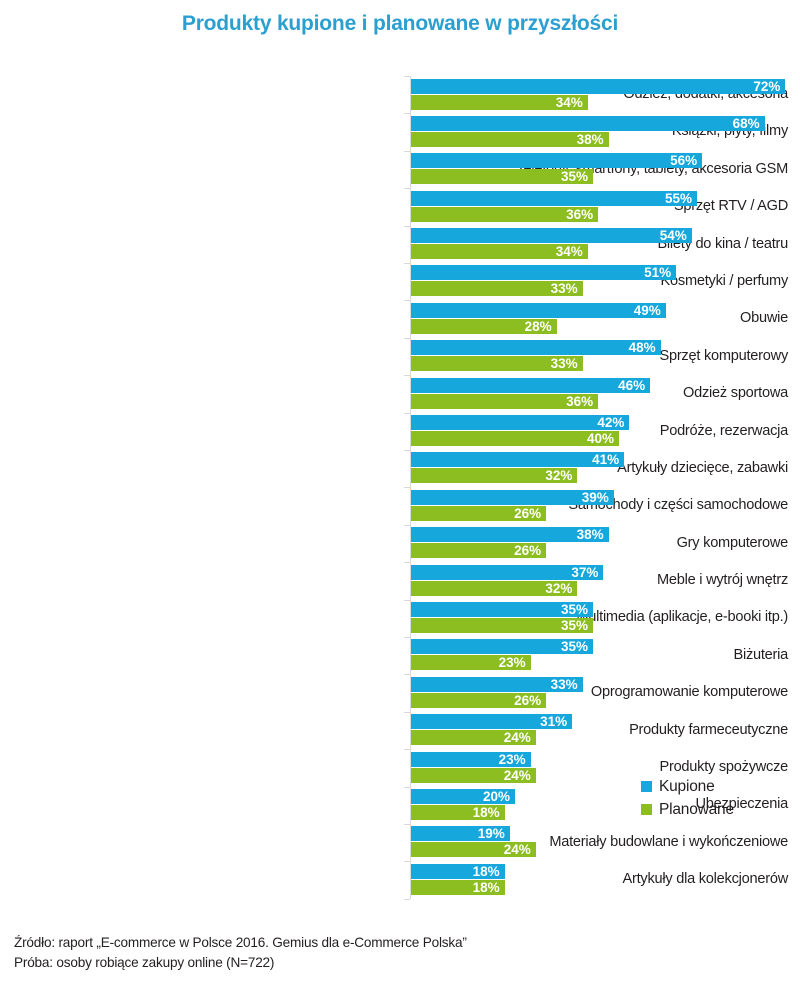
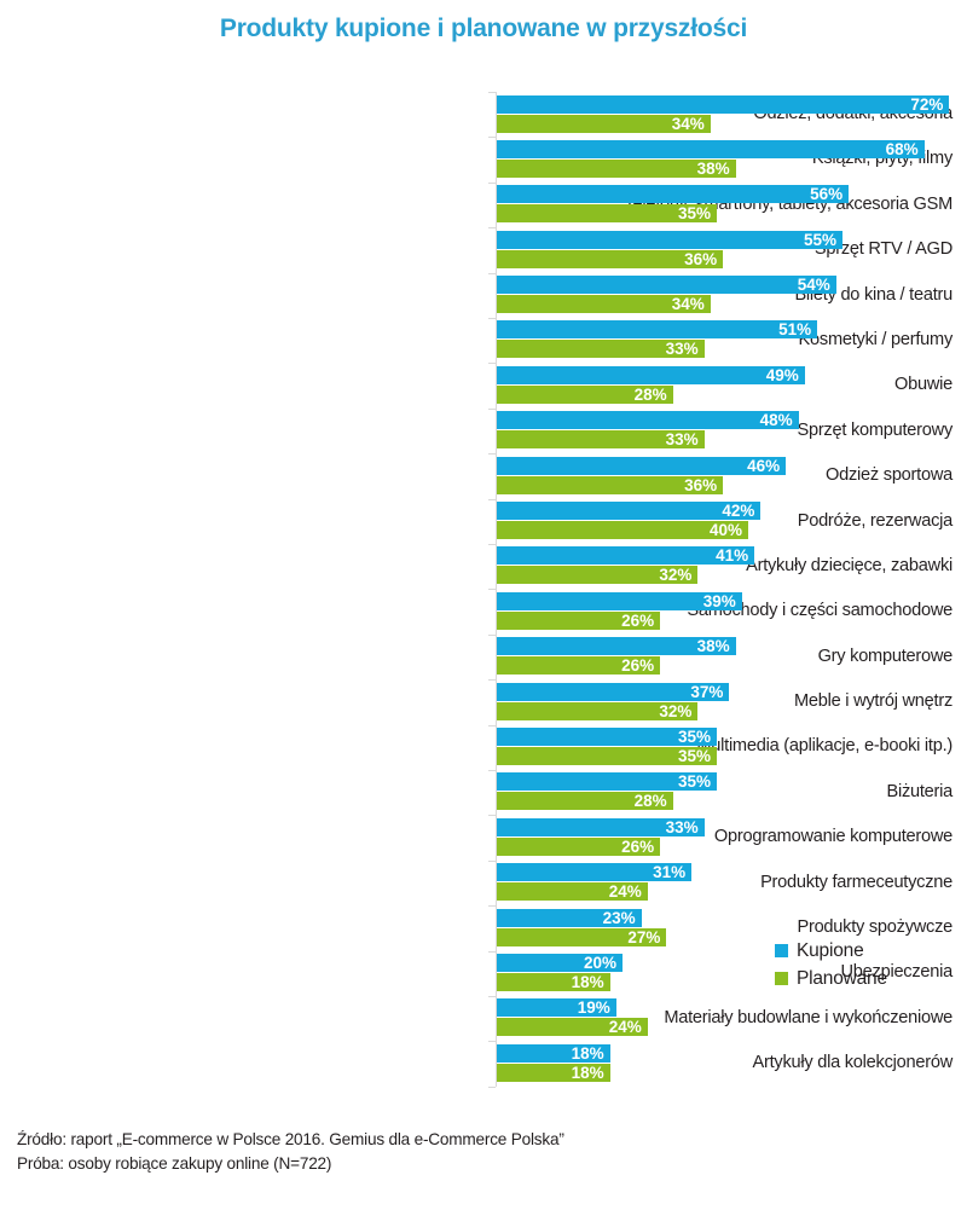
Planowane/Biżuteria: 23% -> 28%
Planowane/Produkty spożywcze: 24% -> 27%
